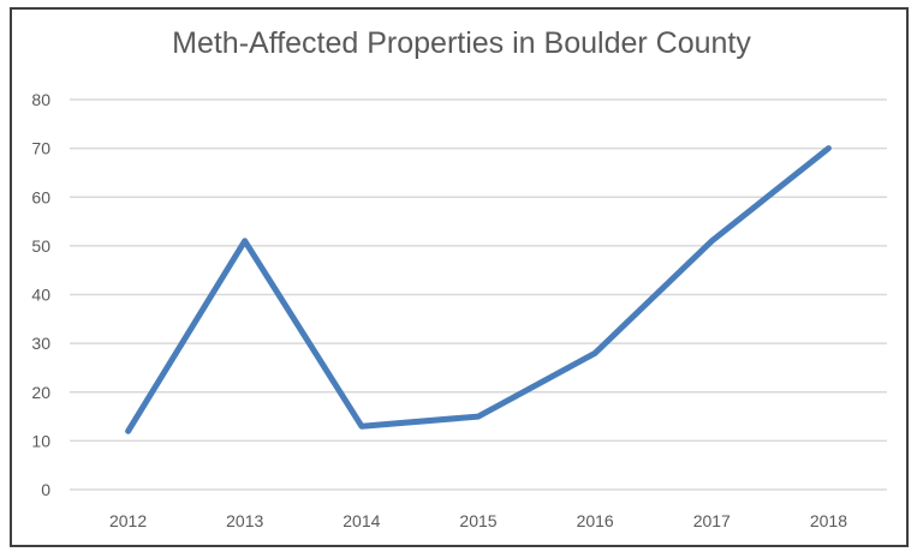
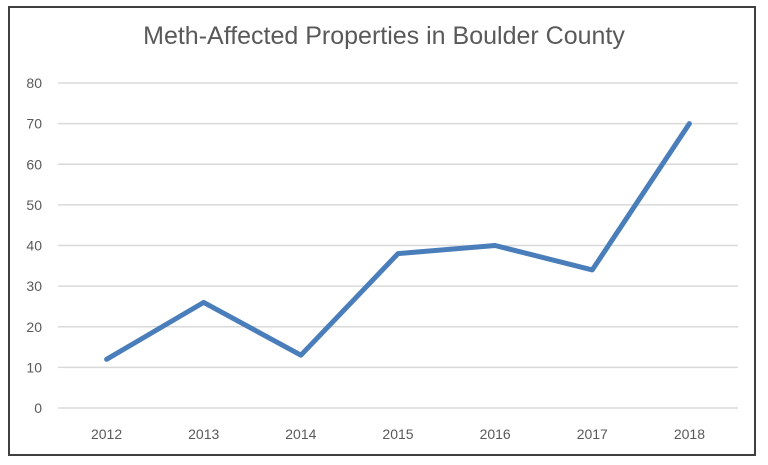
2013: 51 -> 26
2015: 15 -> 38
2016: 28 -> 40
2017: 51 -> 34
